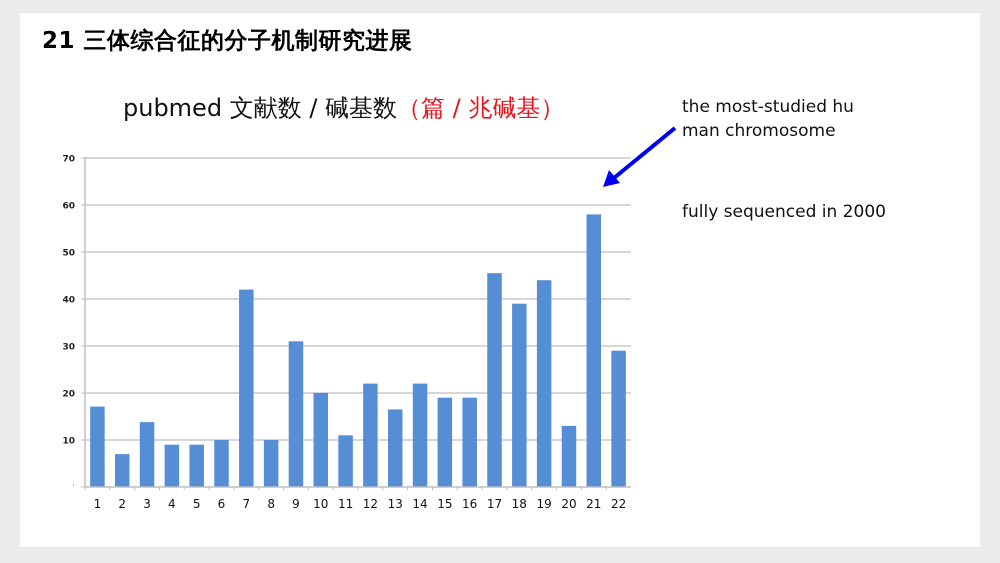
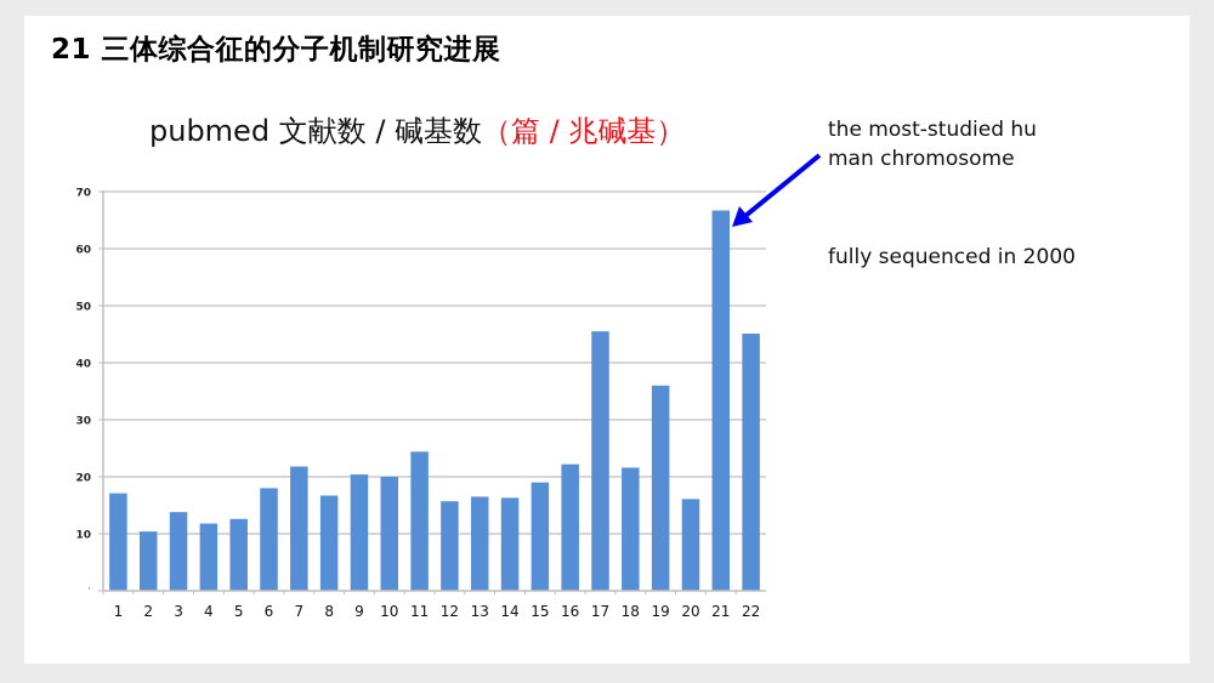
2: 7 -> 10
4: 9 -> 12
5: 9 -> 13
6: 10 -> 18
7: 42 -> 22
8: 10 -> 17
9: 31 -> 20
11: 11 -> 24
12: 22 -> 16
14: 22 -> 16
16: 19 -> 22
18: 39 -> 22
19: 44 -> 36
20: 13 -> 16
21: 58 -> 67
22: 29 -> 45
